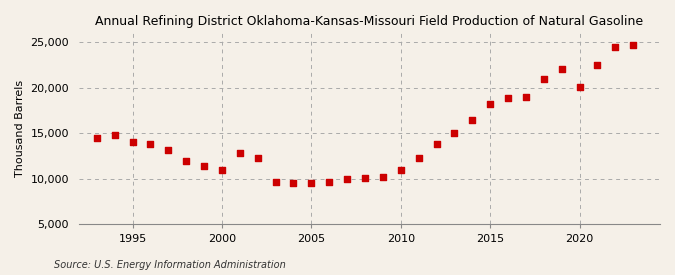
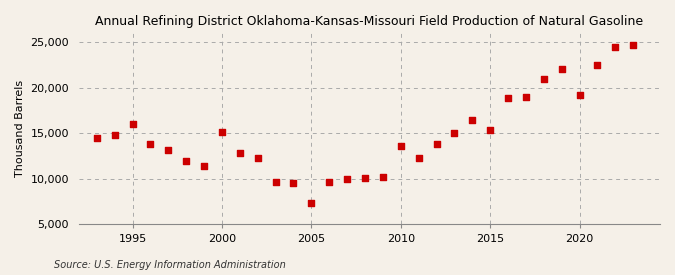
1995: 14,100 -> 16,000
2000: 11,000 -> 15,200
2005: 9,600 -> 7,400
2010: 11,000 -> 13,600
2015: 18,200 -> 15,400
2020: 20,100 -> 19,200
